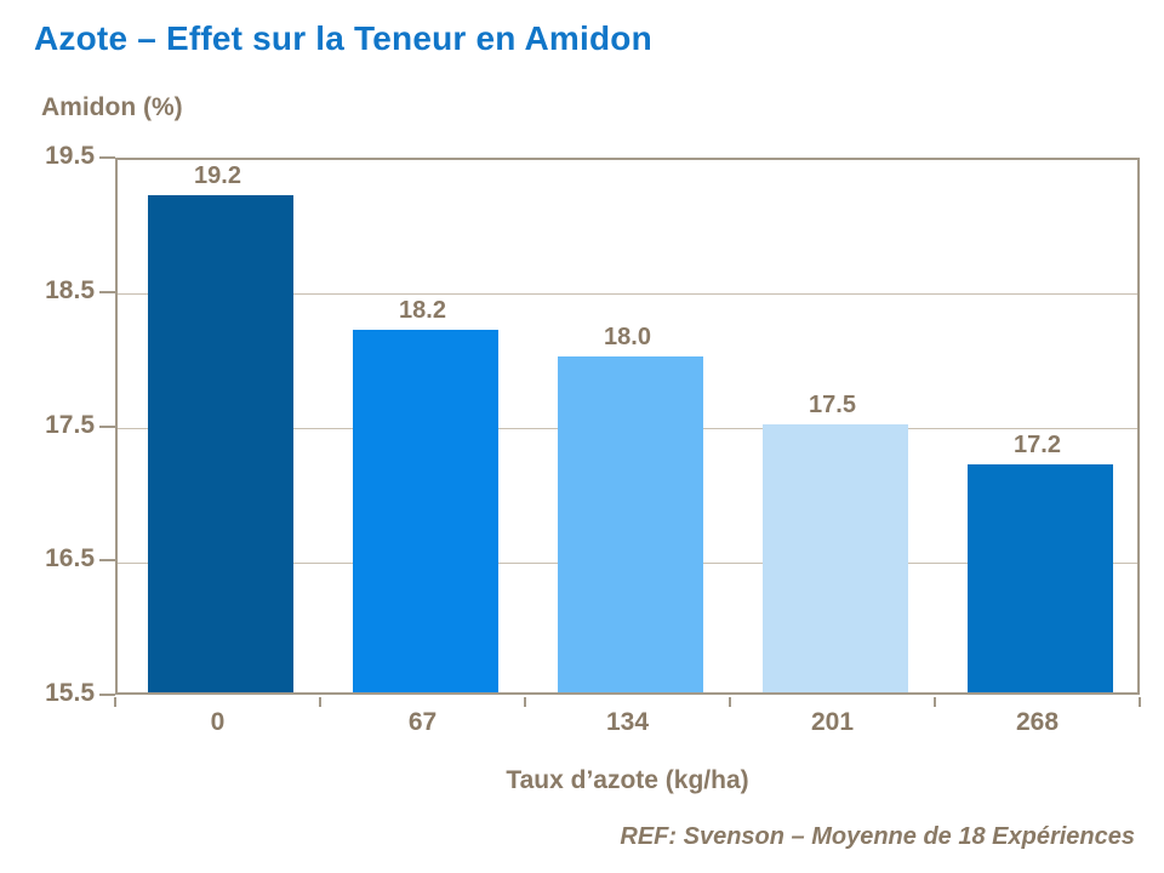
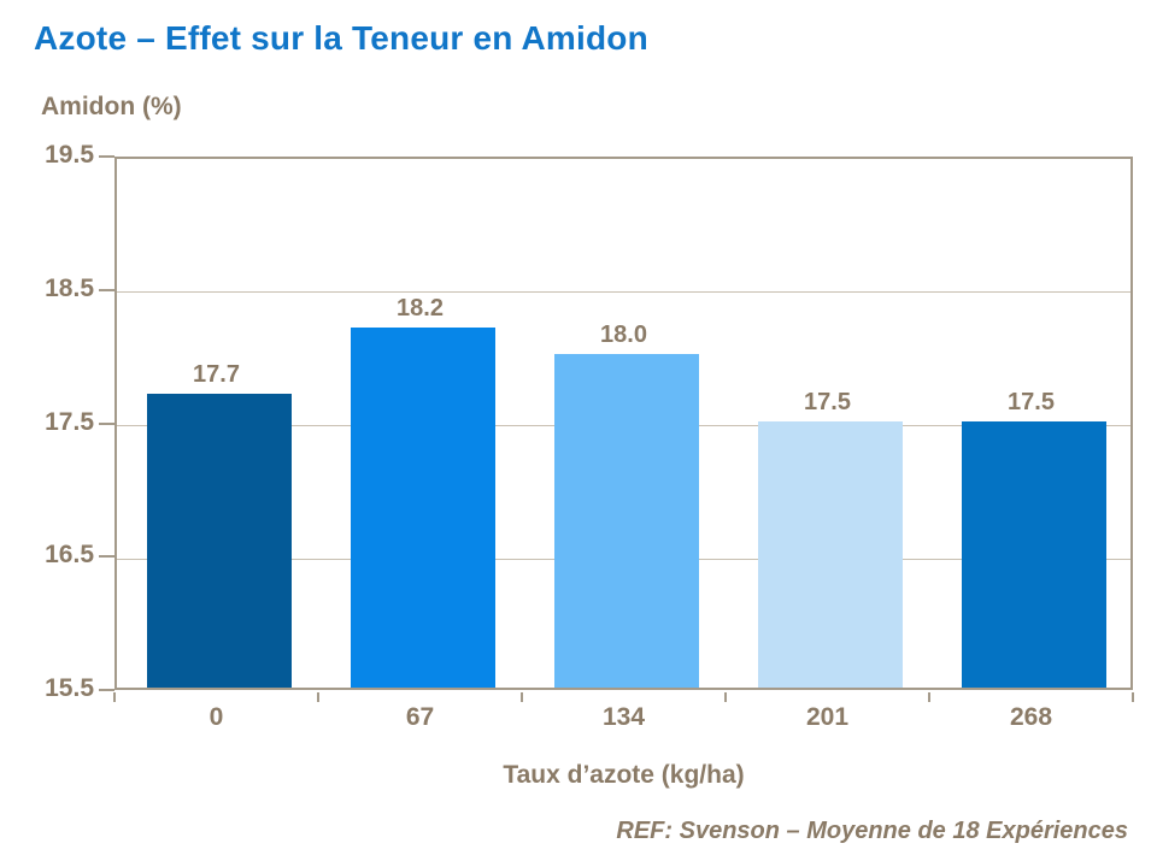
0: 19.2 -> 17.7
268: 17.2 -> 17.5
